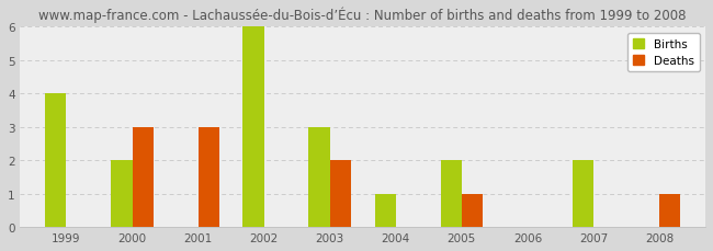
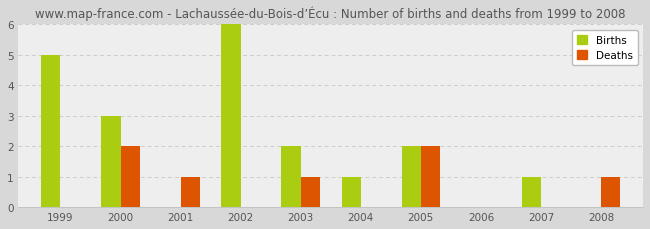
Births/1999: 4 -> 5
Births/2000: 2 -> 3
Deaths/2000: 3 -> 2
Deaths/2001: 3 -> 1
Births/2003: 3 -> 2
Deaths/2003: 2 -> 1
Deaths/2005: 1 -> 2
Births/2007: 2 -> 1
